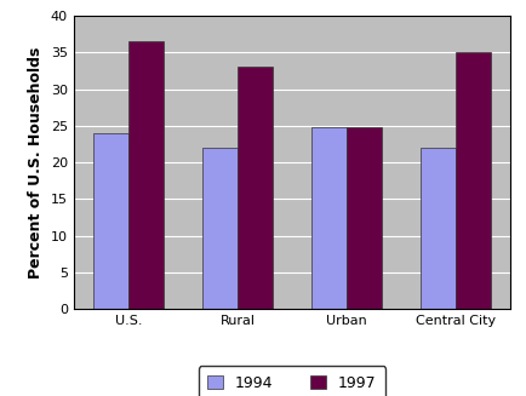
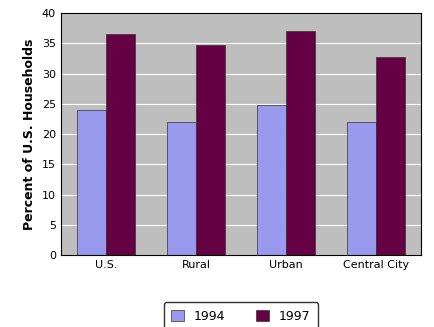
1997/Rural: 33.0 -> 34.8
1997/Urban: 24.8 -> 37.0
1997/Central City: 35.0 -> 32.8
